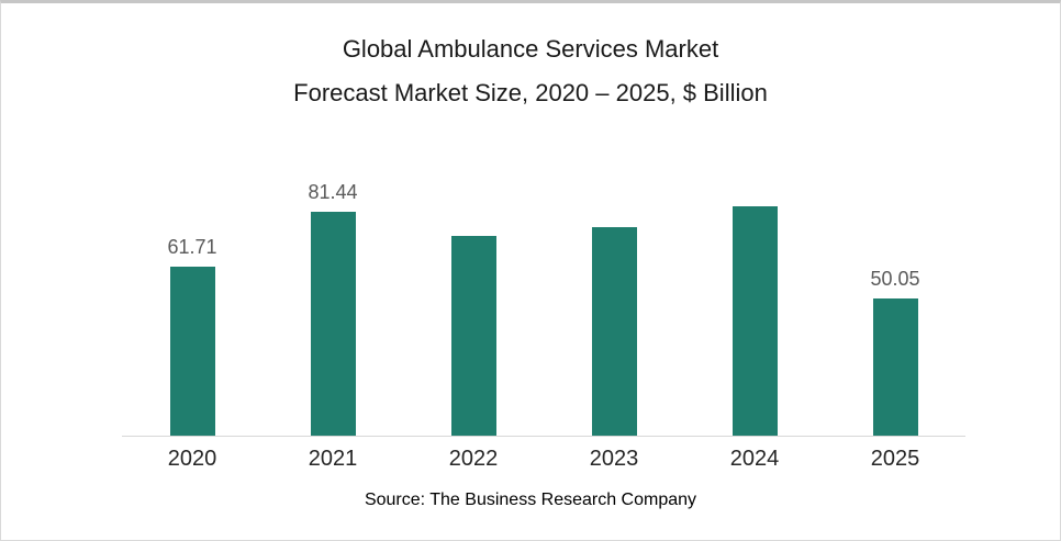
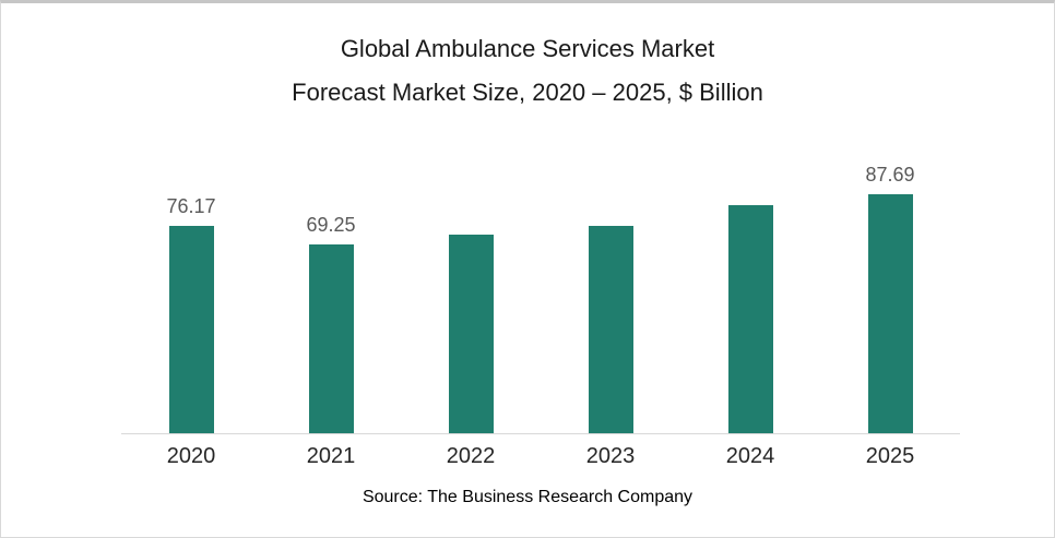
2020: 61.71 -> 76.17
2021: 81.44 -> 69.25
2025: 50.05 -> 87.69
